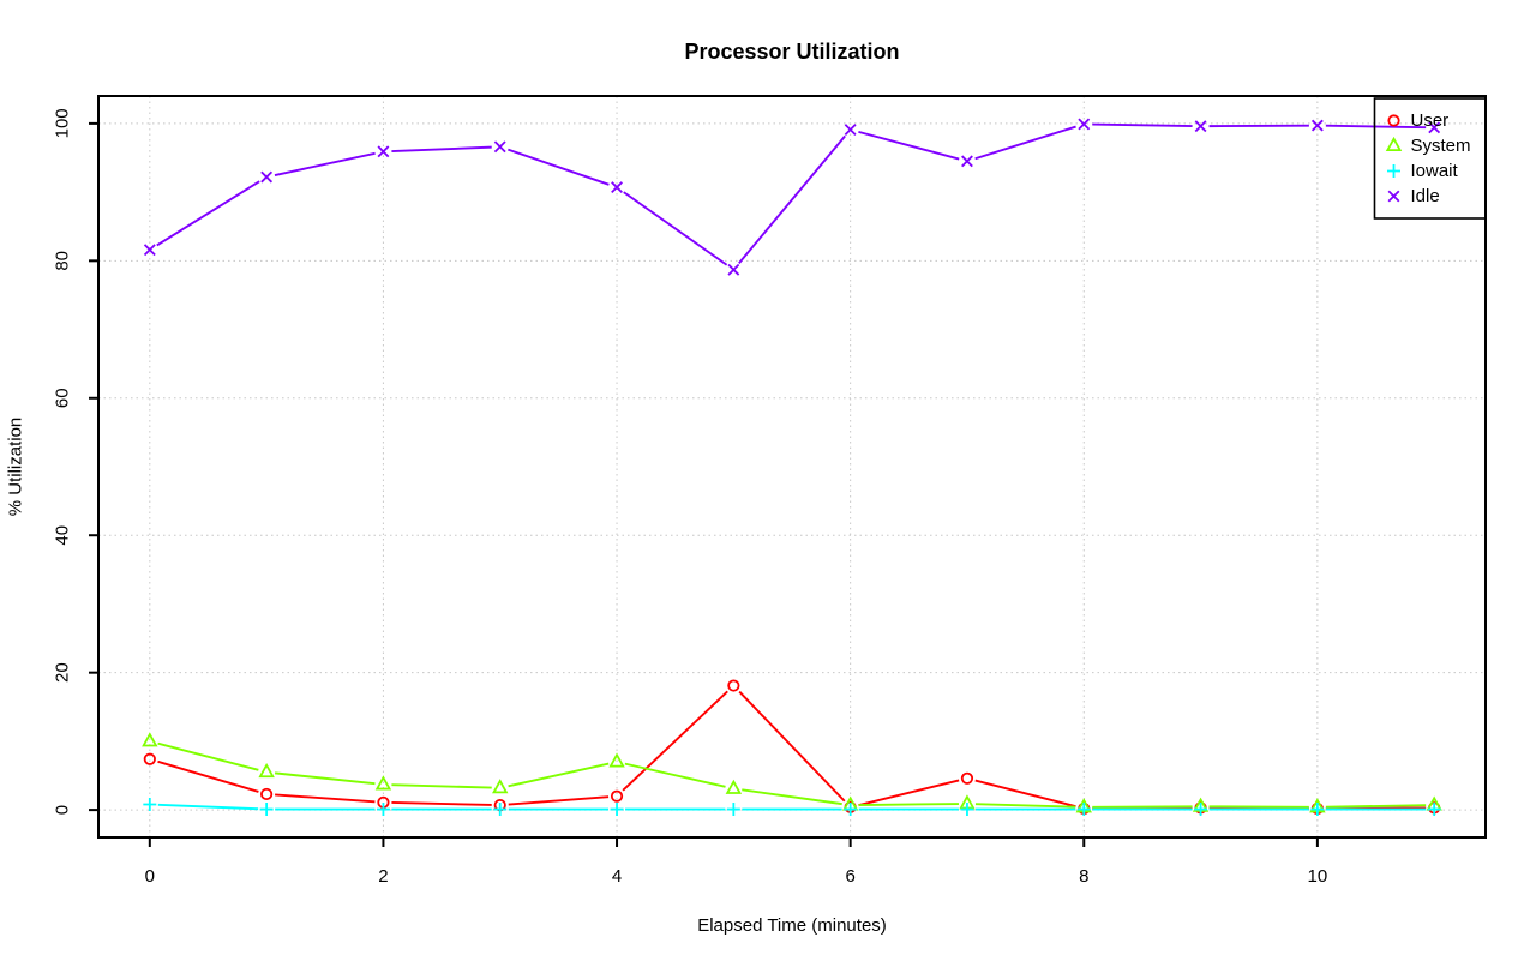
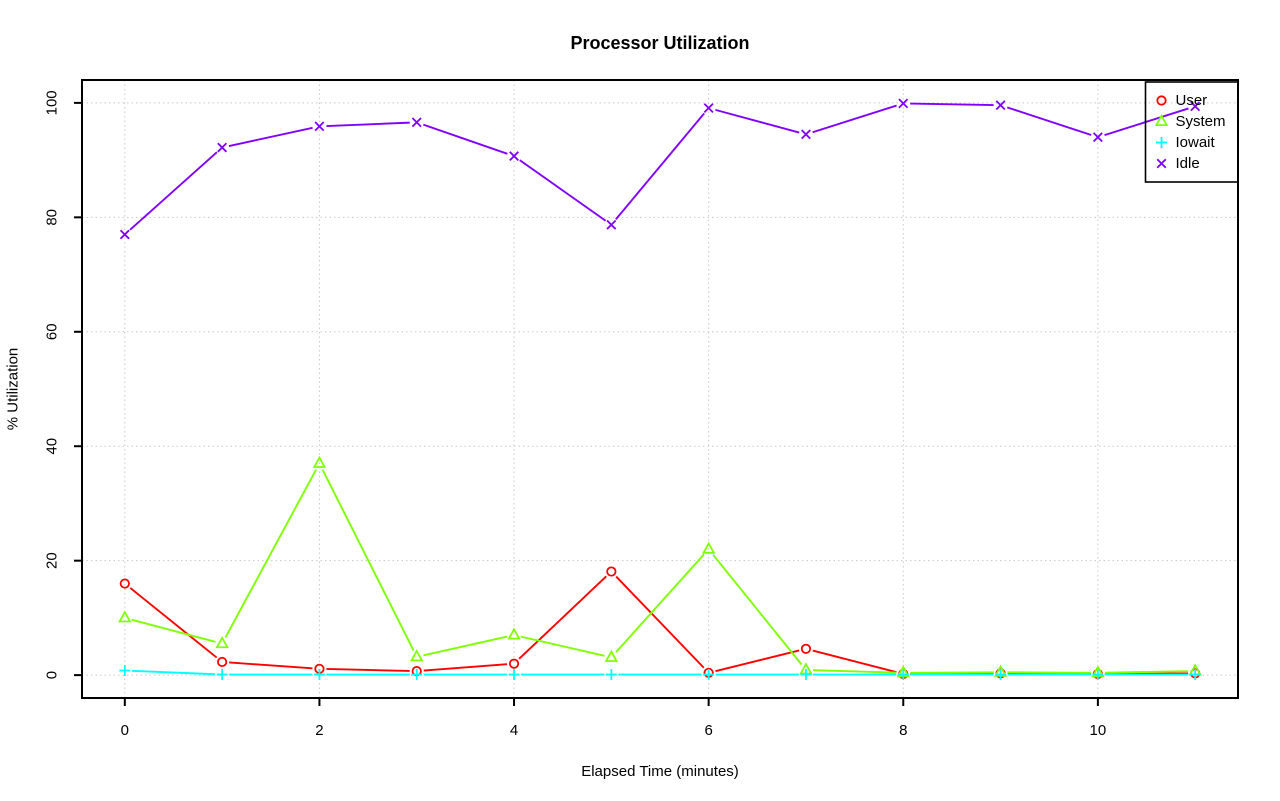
User/0: 7 -> 16
Idle/0: 82 -> 77
System/2: 4 -> 37
System/6: 1 -> 22
Idle/10: 100 -> 94
